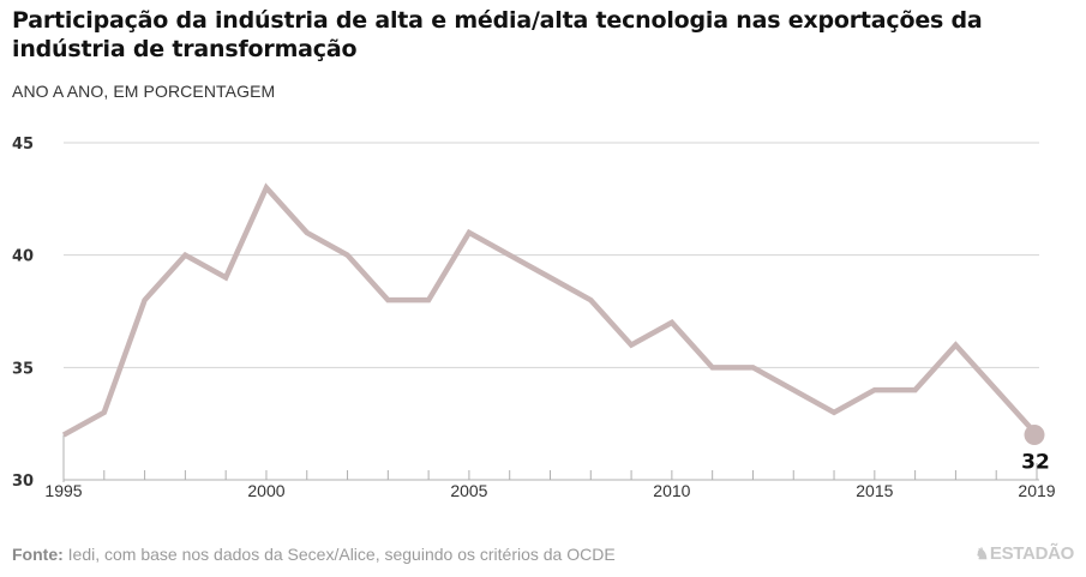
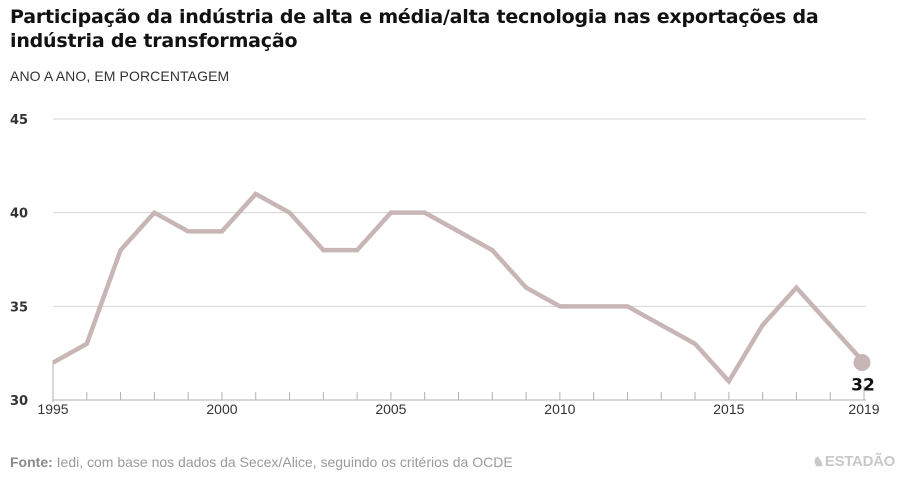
2000: 43 -> 39
2005: 41 -> 40
2010: 37 -> 35
2015: 34 -> 31
